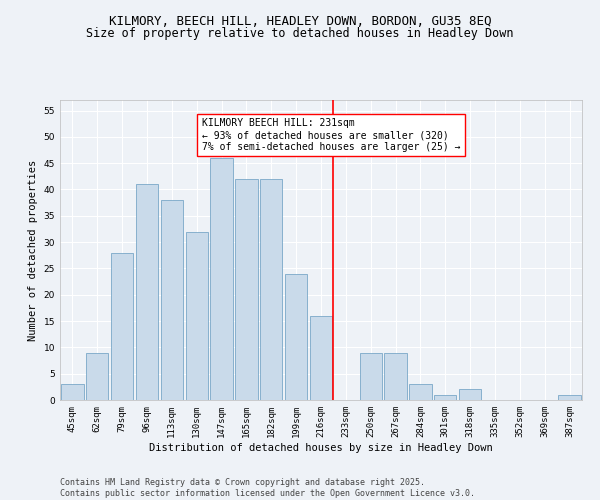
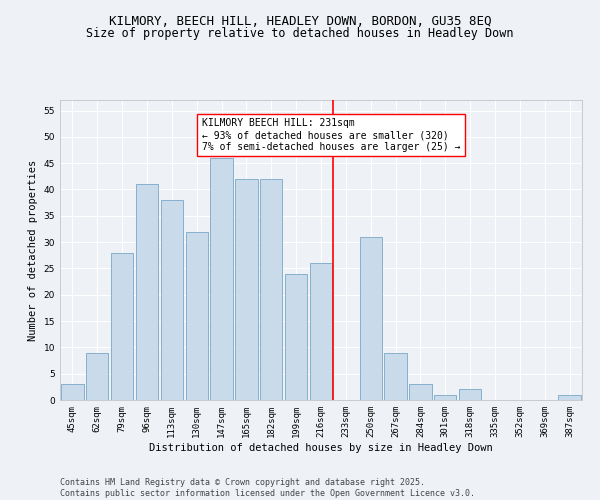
216sqm: 16 -> 26
250sqm: 9 -> 31
